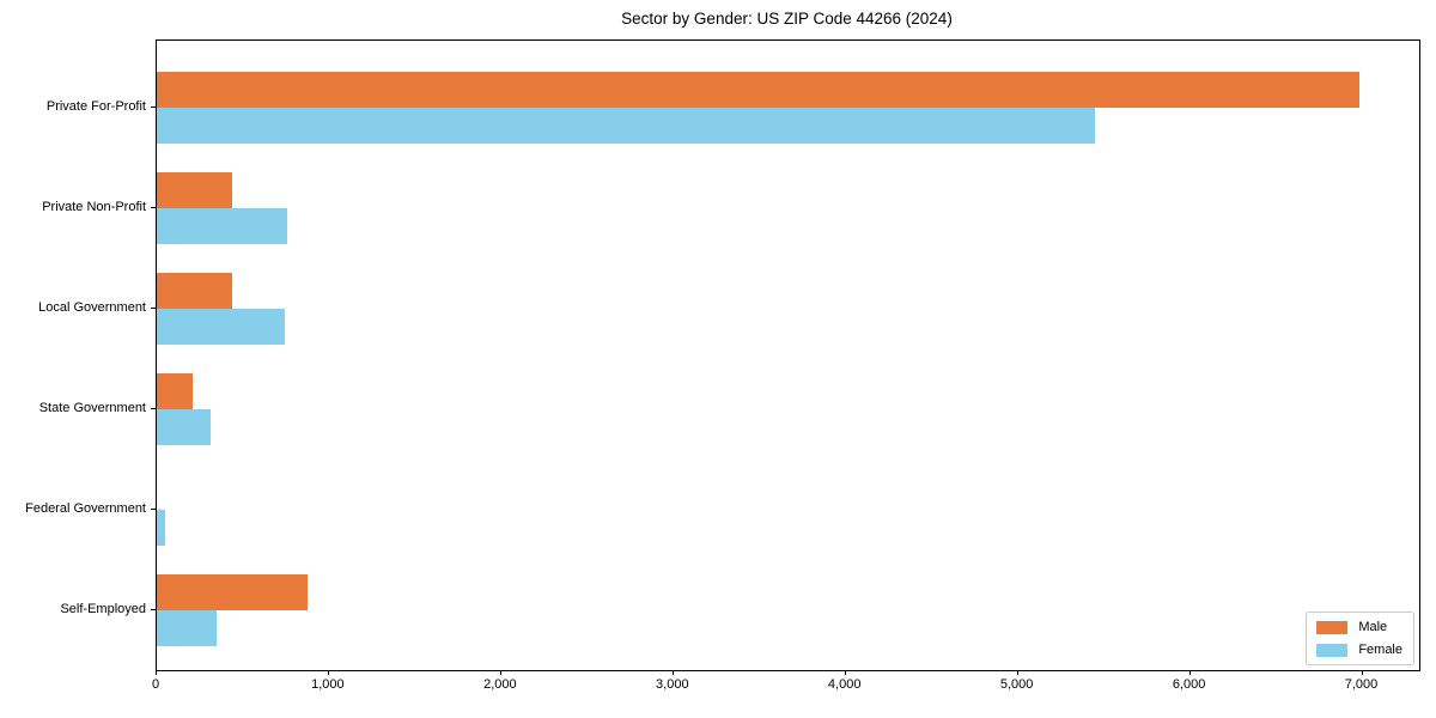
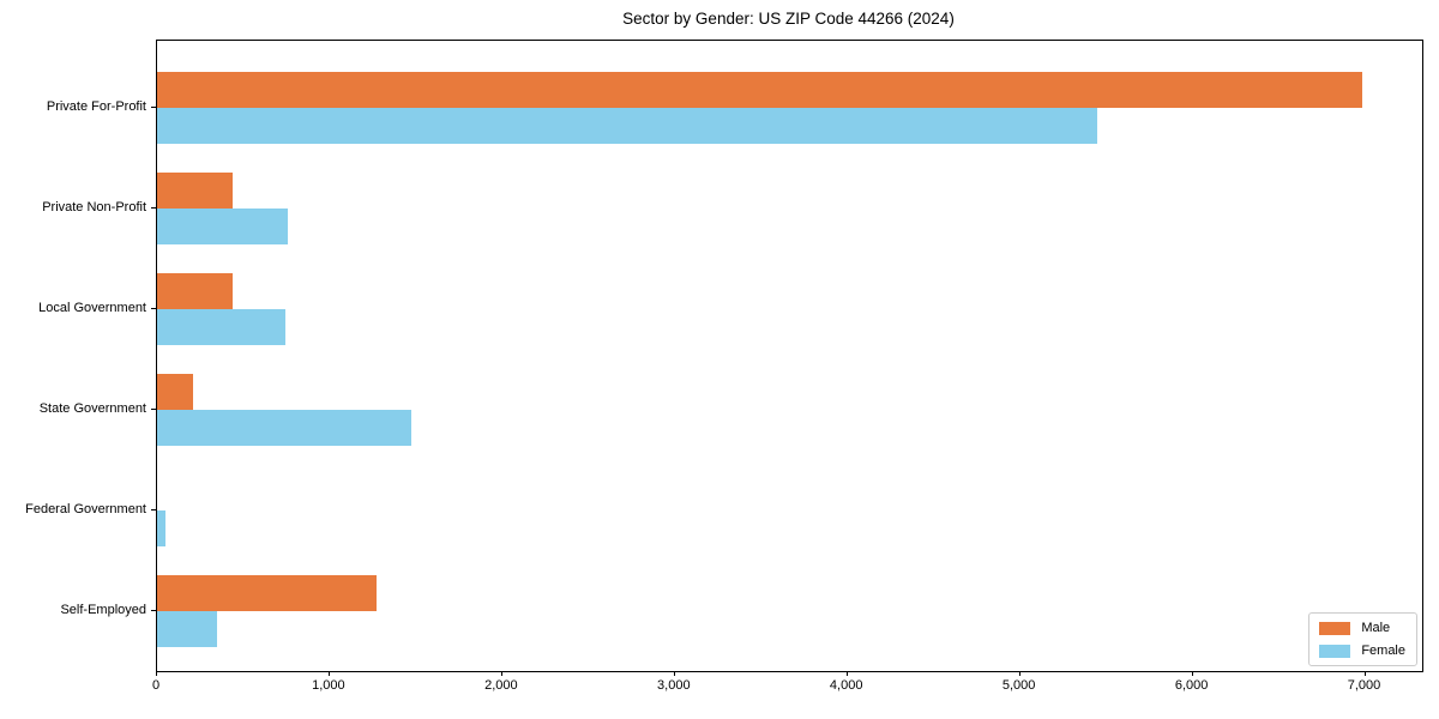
Female/State Government: 310 -> 1470
Male/Self-Employed: 880 -> 1270
